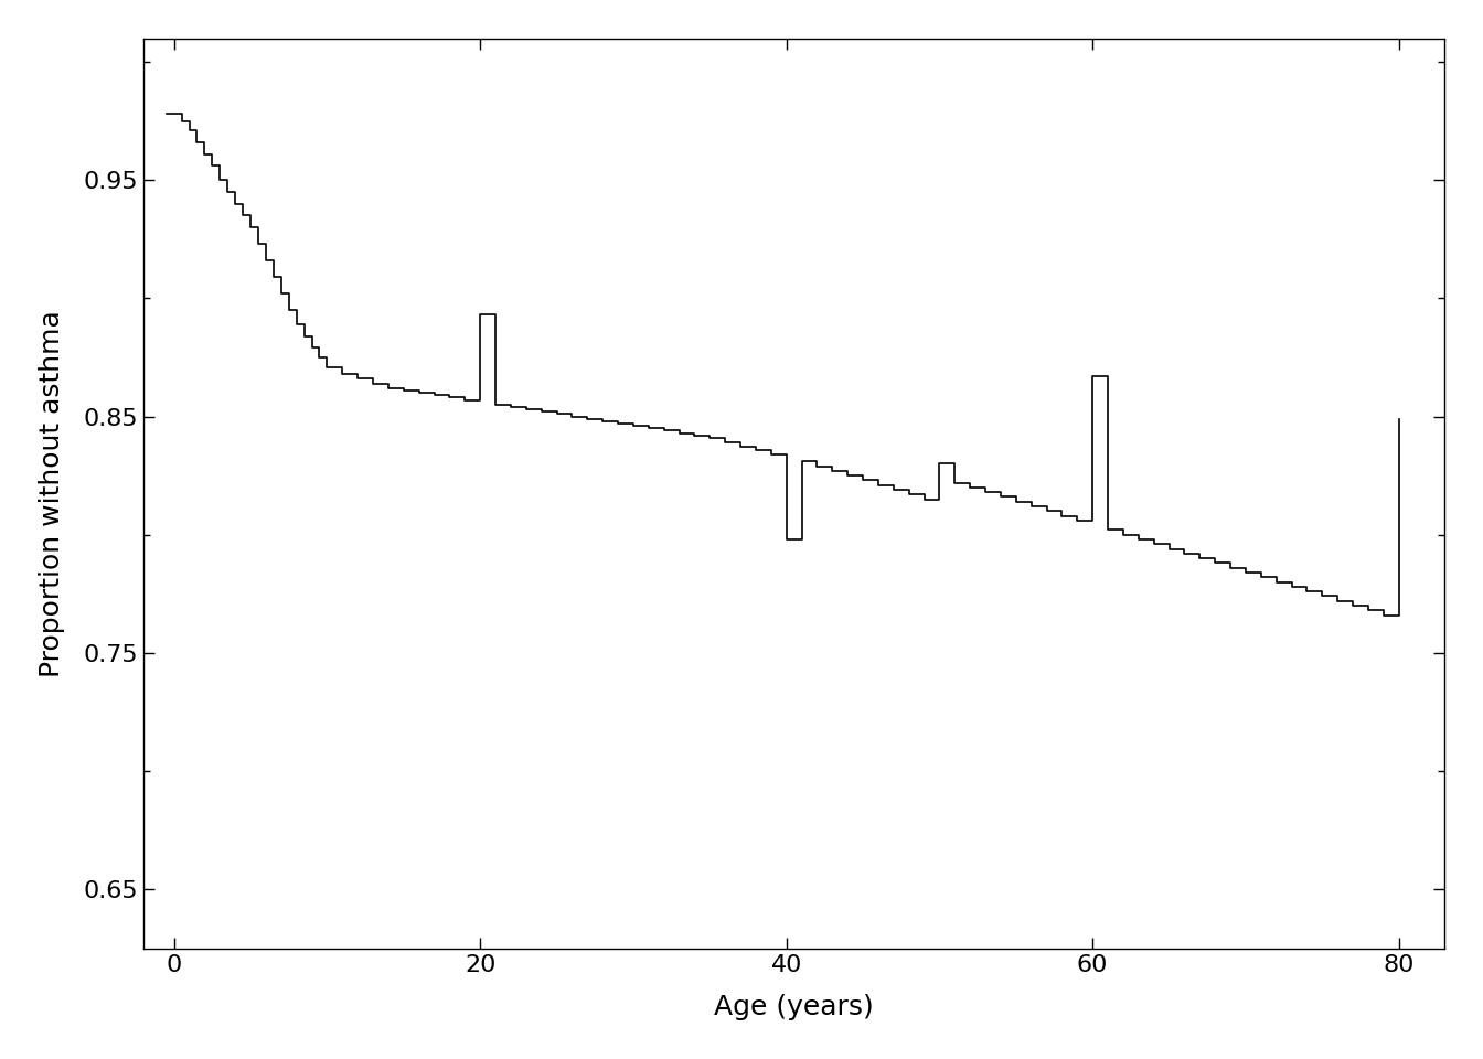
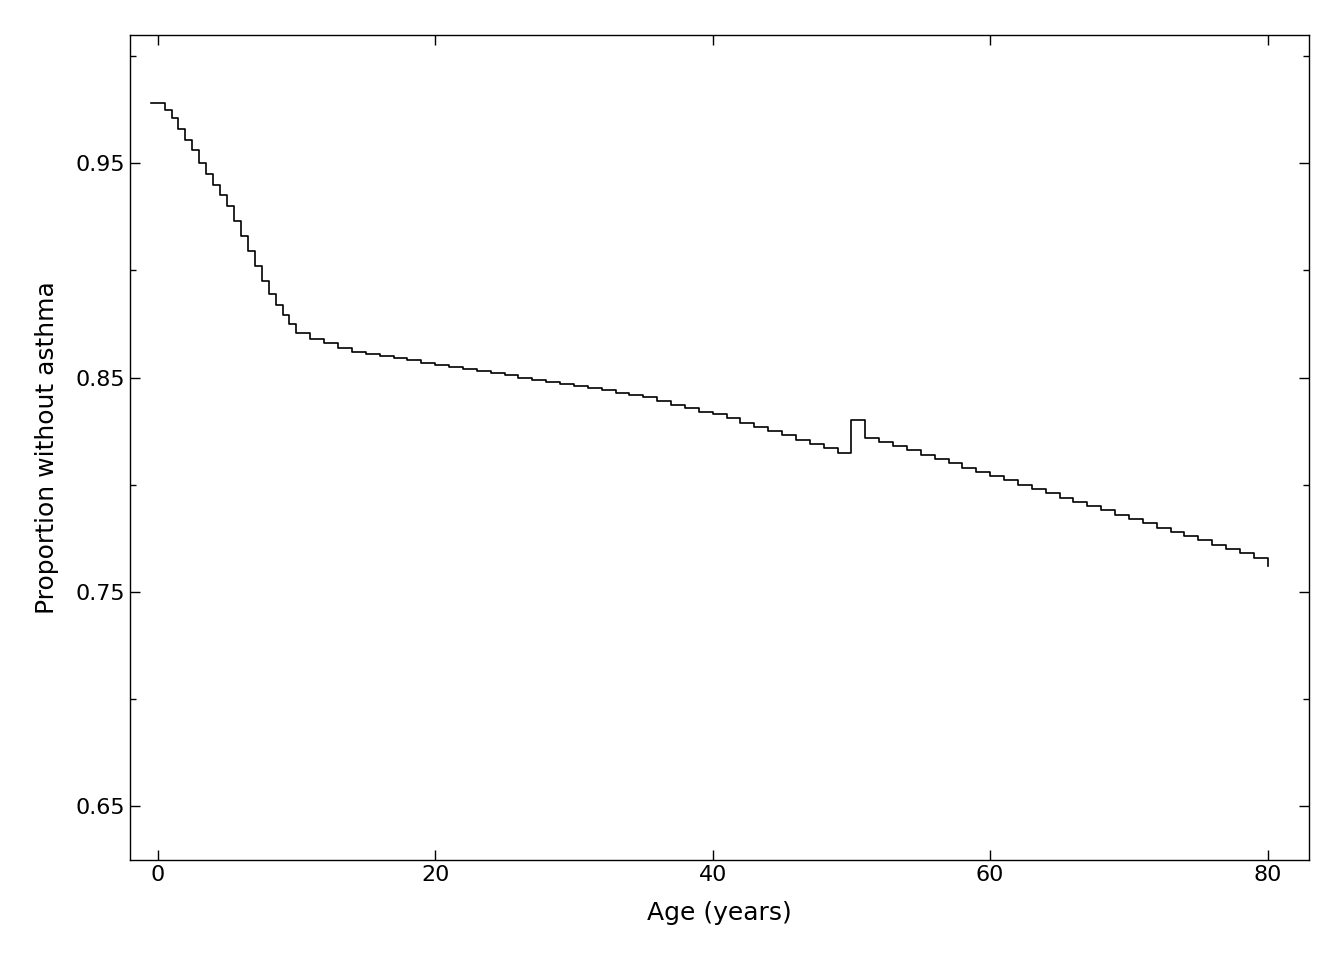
20: 0.893 -> 0.856
40: 0.798 -> 0.833
60: 0.867 -> 0.804
80: 0.849 -> 0.762
